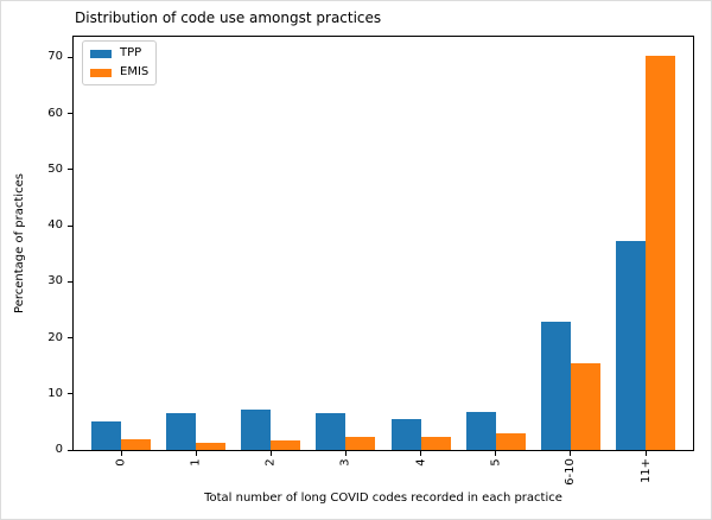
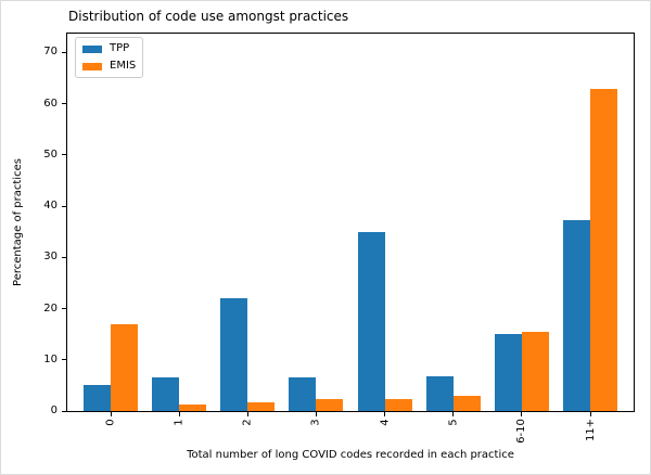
EMIS/0: 2 -> 17
TPP/2: 7 -> 22
TPP/4: 6 -> 35
TPP/6-10: 23 -> 15
EMIS/11+: 70 -> 63
